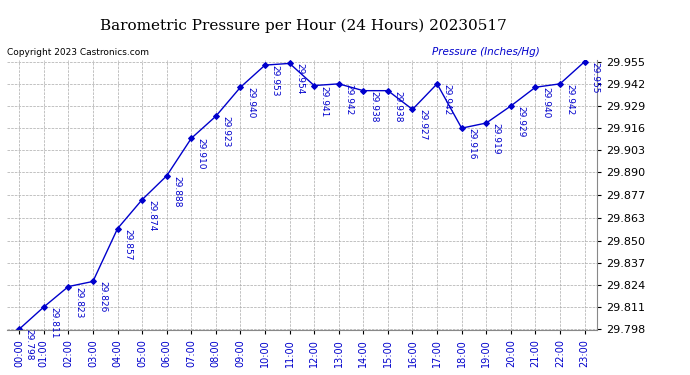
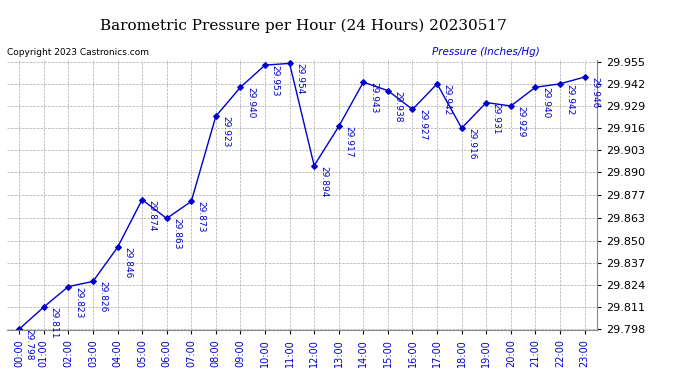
04:00: 29.857 -> 29.846
06:00: 29.888 -> 29.863
07:00: 29.910 -> 29.873
12:00: 29.941 -> 29.894
13:00: 29.942 -> 29.917
14:00: 29.938 -> 29.943
19:00: 29.919 -> 29.931
23:00: 29.955 -> 29.946
